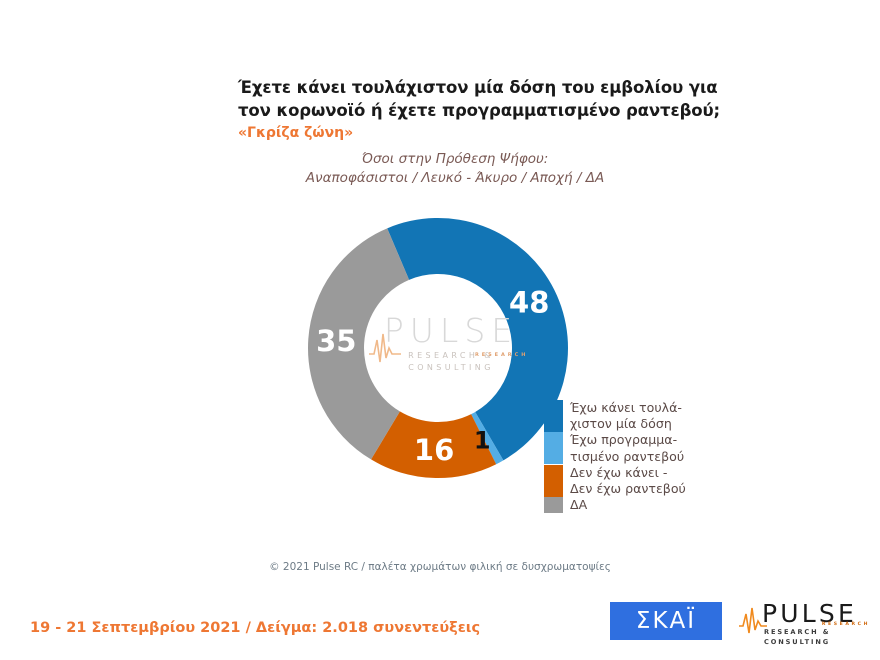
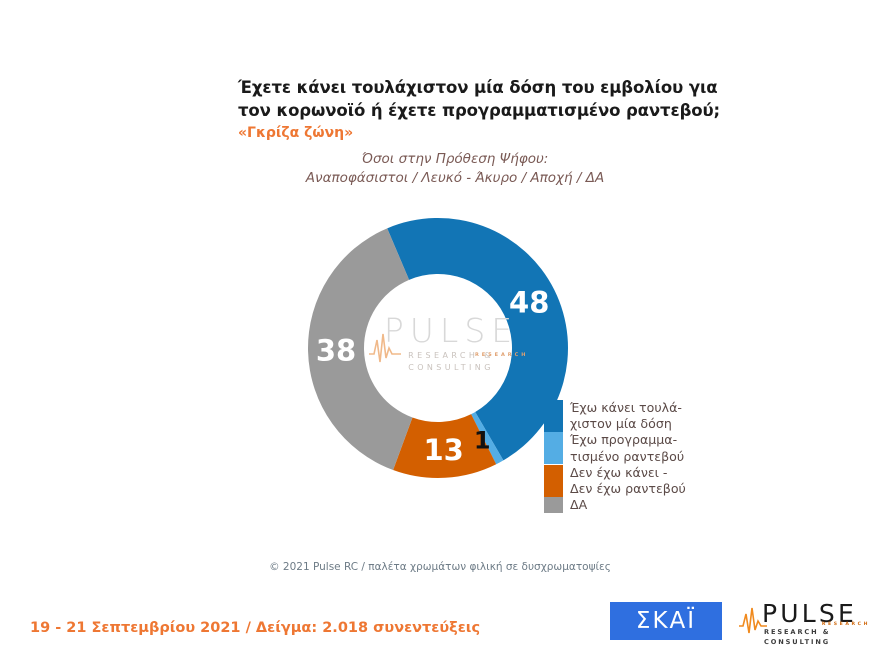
Δεν έχω κάνει - Δεν έχω ραντεβού: 16 -> 13
ΔΑ: 35 -> 38
